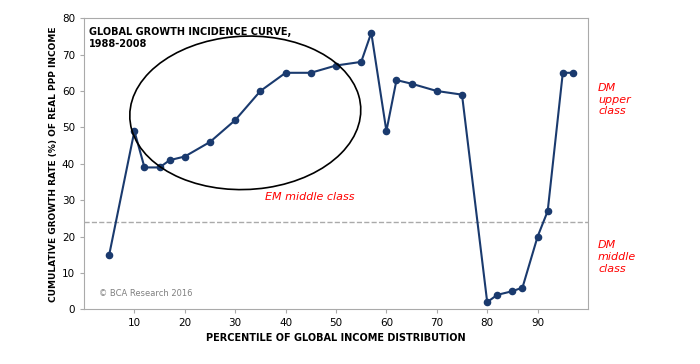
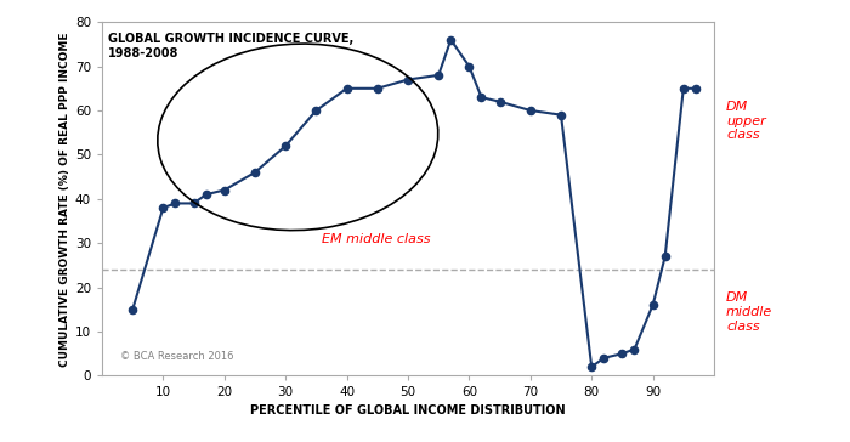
10: 49 -> 38
60: 49 -> 70
90: 20 -> 16
